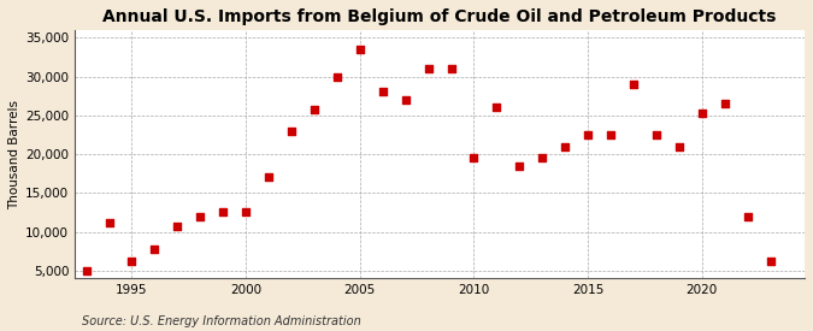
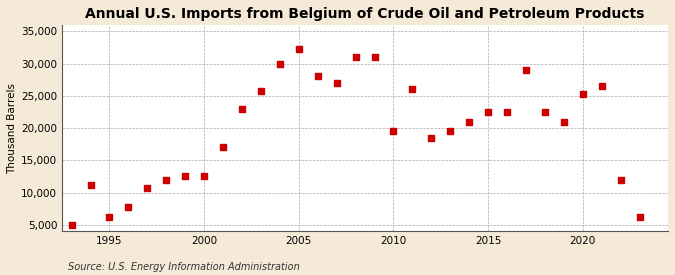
2005: 33,500 -> 32,200
